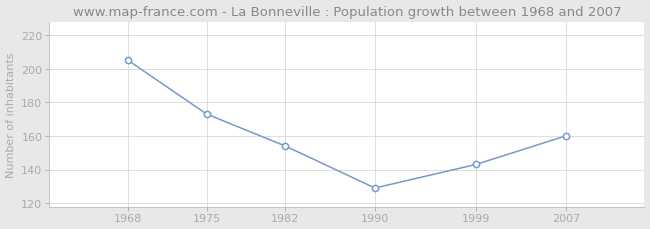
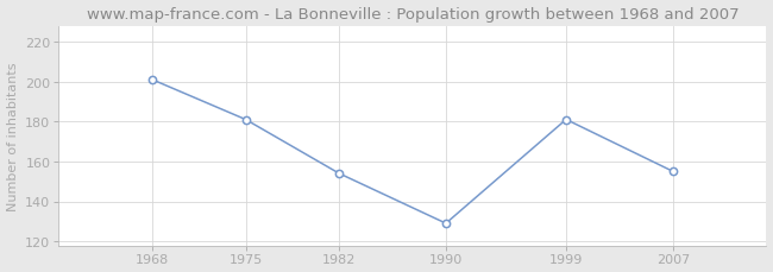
1968: 205 -> 201
1975: 173 -> 181
1999: 143 -> 181
2007: 160 -> 155
